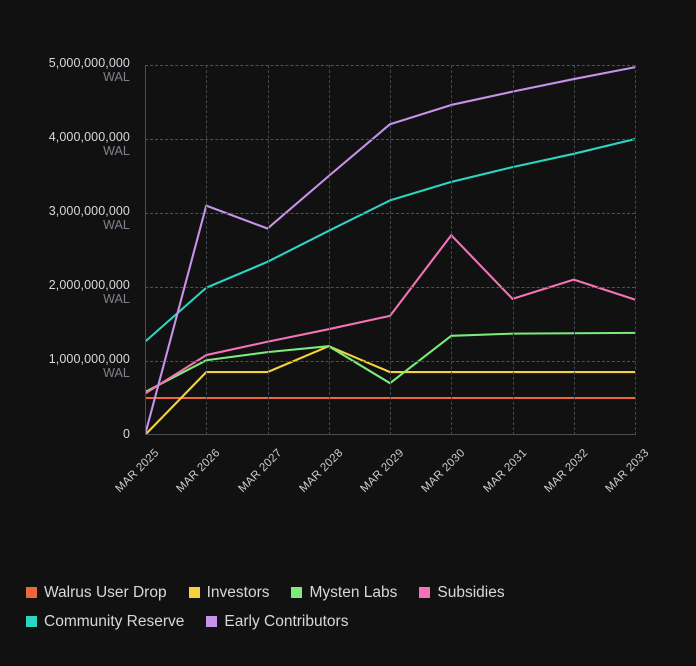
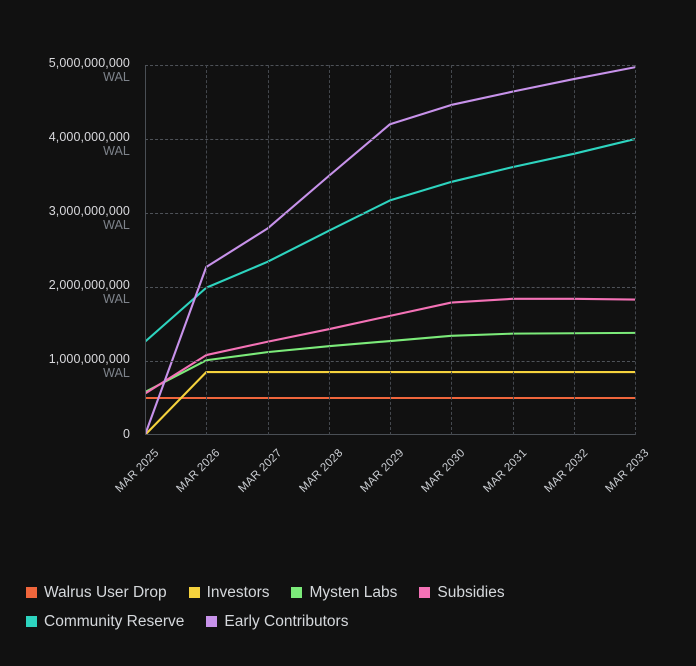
Early Contributors/MAR 2026: 3100000000 -> 2300000000
Investors/MAR 2028: 1200000000 -> 800000000
Mysten Labs/MAR 2029: 700000000 -> 1300000000
Subsidies/MAR 2030: 2700000000 -> 1800000000
Subsidies/MAR 2032: 2100000000 -> 1800000000
